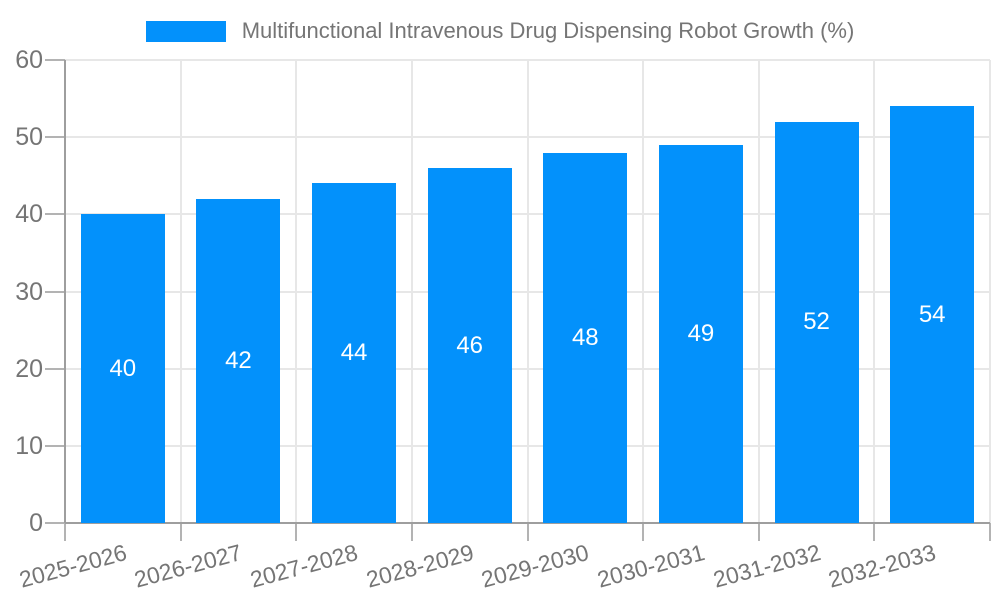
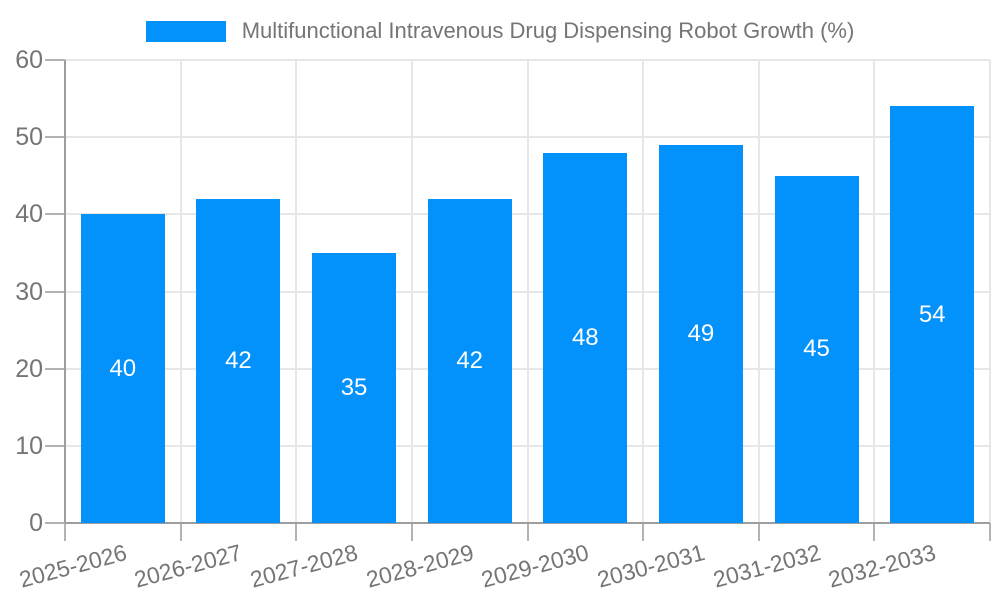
2027-2028: 44 -> 35
2028-2029: 46 -> 42
2031-2032: 52 -> 45
